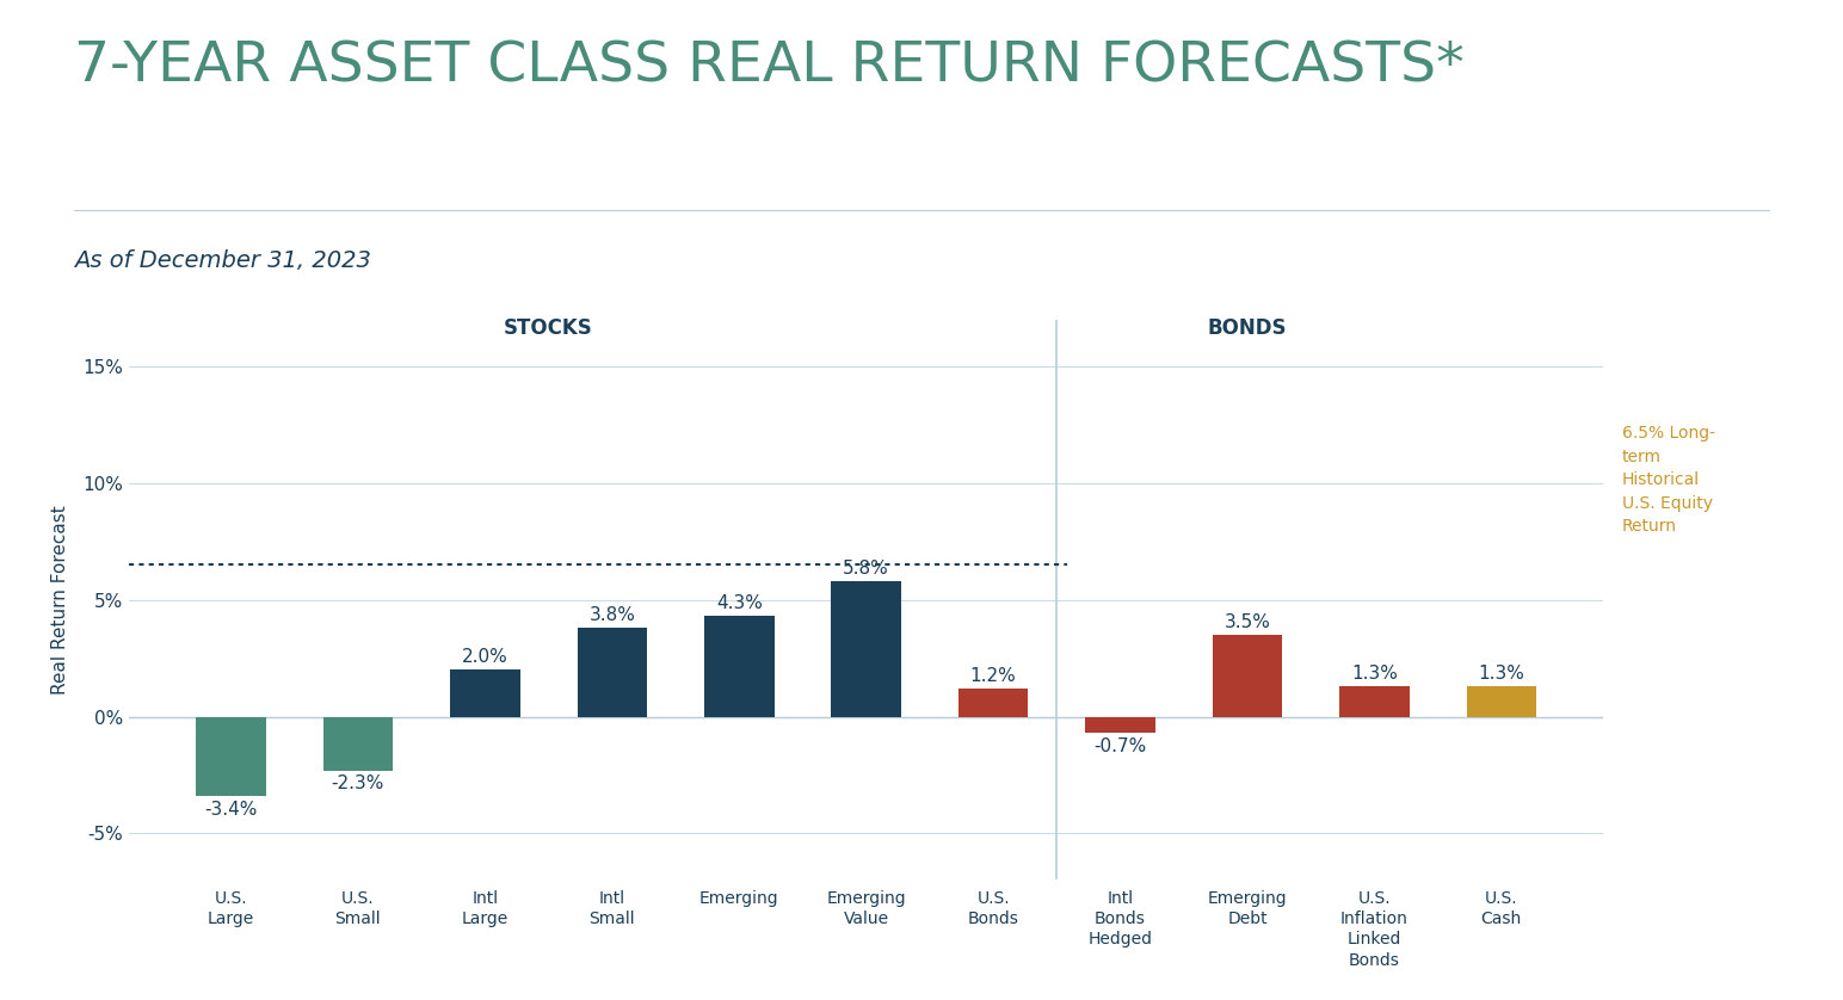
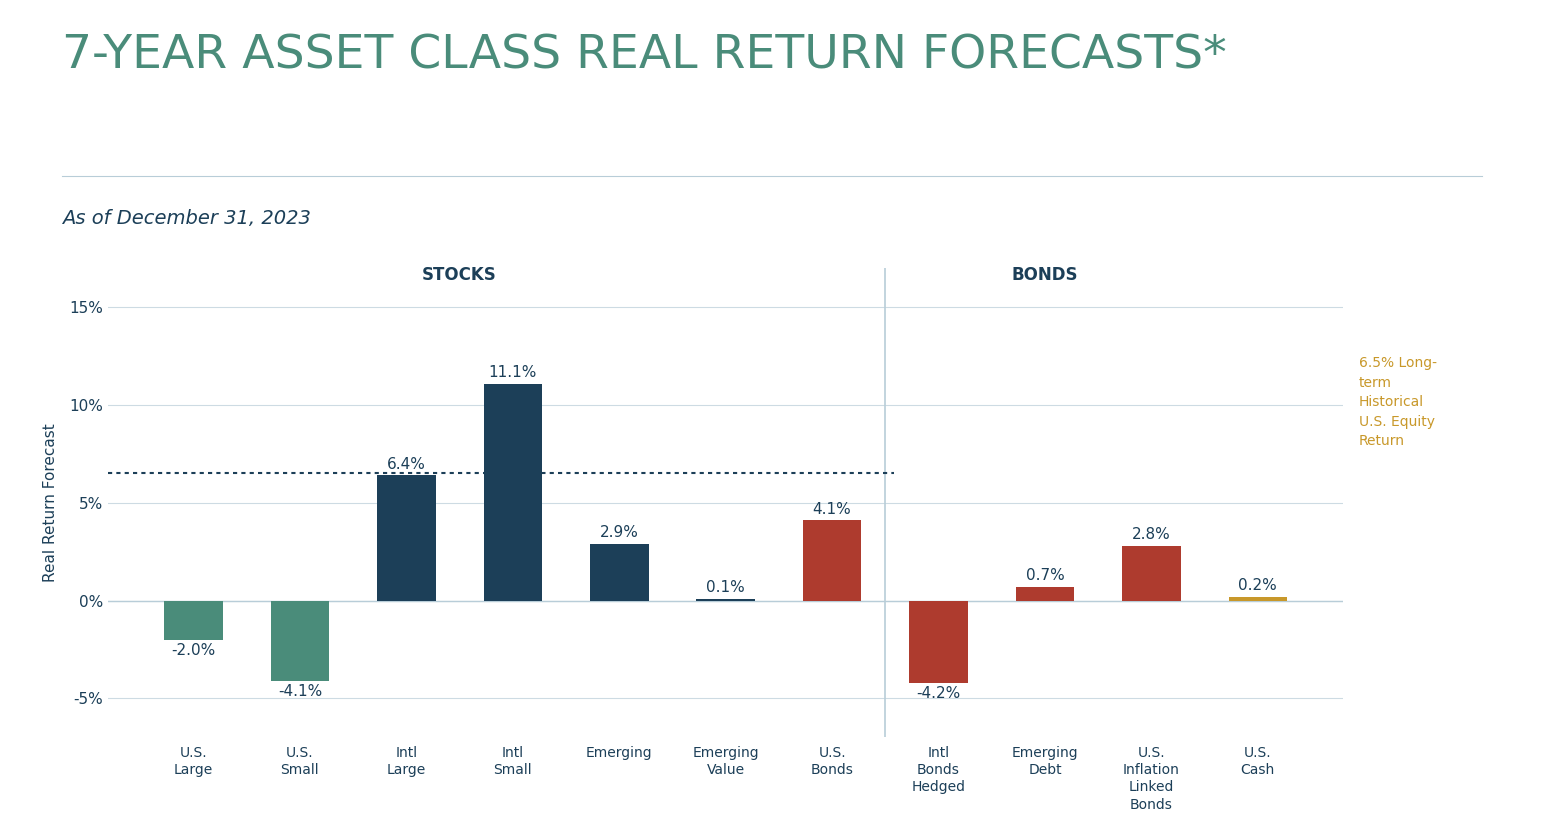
U.S. Large: -3.4% -> -2.0%
U.S. Small: -2.3% -> -4.1%
Intl Large: 2.0% -> 6.4%
Intl Small: 3.8% -> 11.1%
Emerging: 4.3% -> 2.9%
Emerging Value: 5.8% -> 0.1%
U.S. Bonds: 1.2% -> 4.1%
Intl Bonds Hedged: -0.7% -> -4.2%
Emerging Debt: 3.5% -> 0.7%
U.S. Inflation Linked Bonds: 1.3% -> 2.8%
U.S. Cash: 1.3% -> 0.2%
